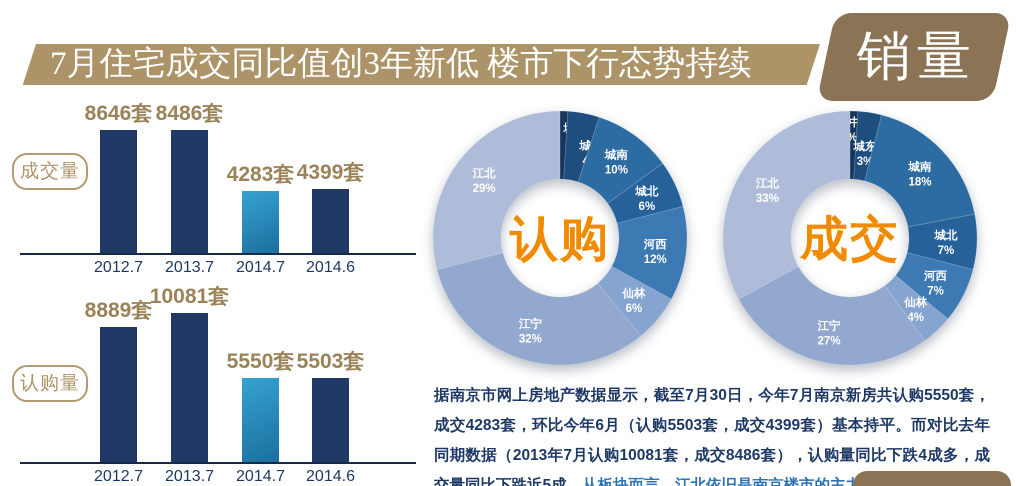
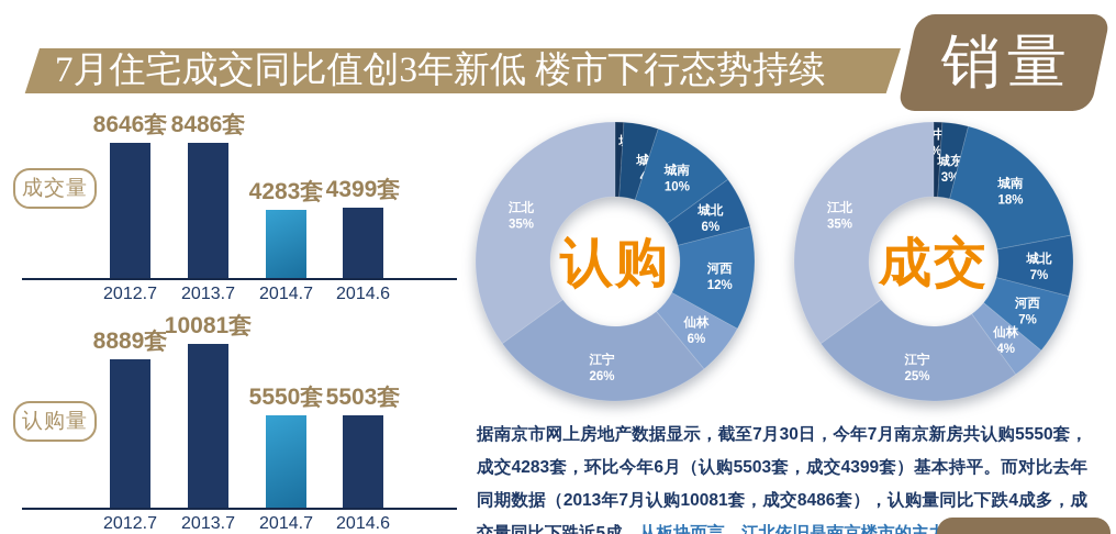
认购/江宁: 32% -> 26%
认购/江北: 29% -> 35%
成交/江宁: 27% -> 25%
成交/江北: 33% -> 35%
